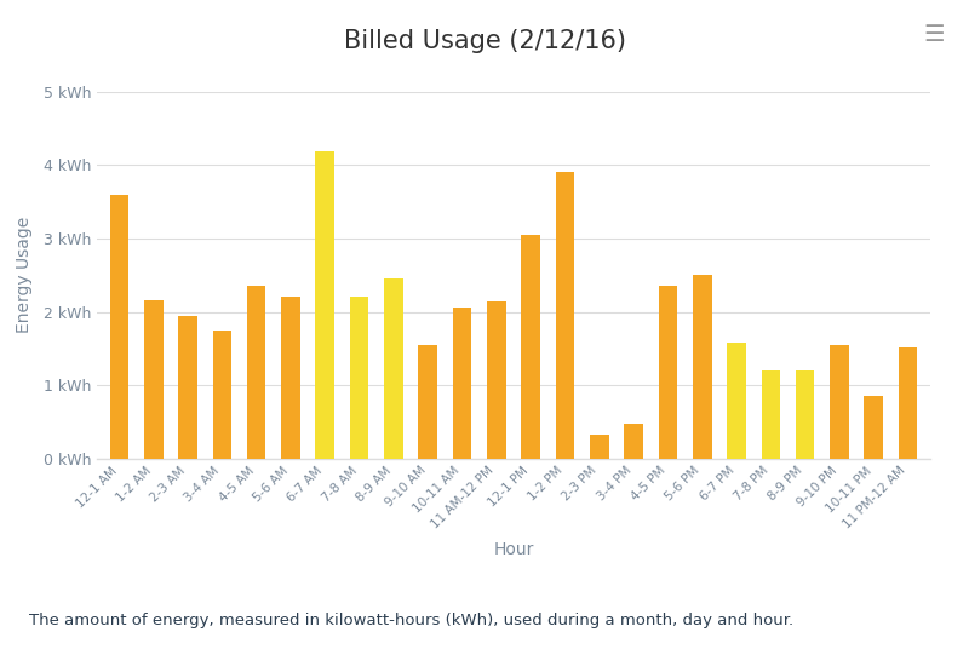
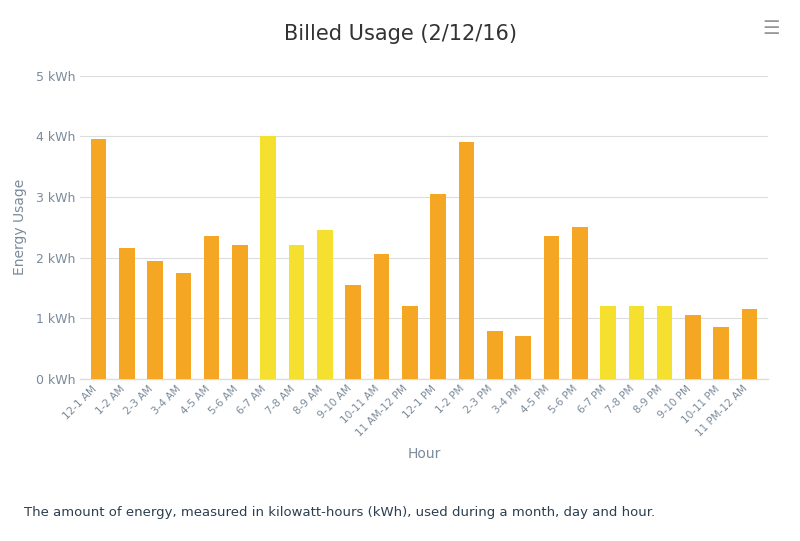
12-1 AM: 3.60 kWh -> 3.95 kWh
6-7 AM: 4.18 kWh -> 4.00 kWh
11 AM-12 PM: 2.14 kWh -> 1.20 kWh
2-3 PM: 0.32 kWh -> 0.78 kWh
3-4 PM: 0.48 kWh -> 0.70 kWh
6-7 PM: 1.58 kWh -> 1.20 kWh
9-10 PM: 1.54 kWh -> 1.05 kWh
11 PM-12 AM: 1.52 kWh -> 1.15 kWh
